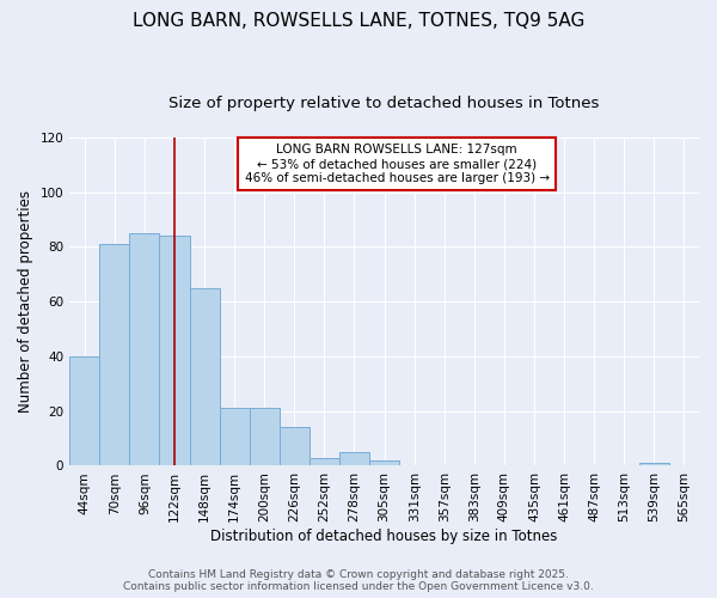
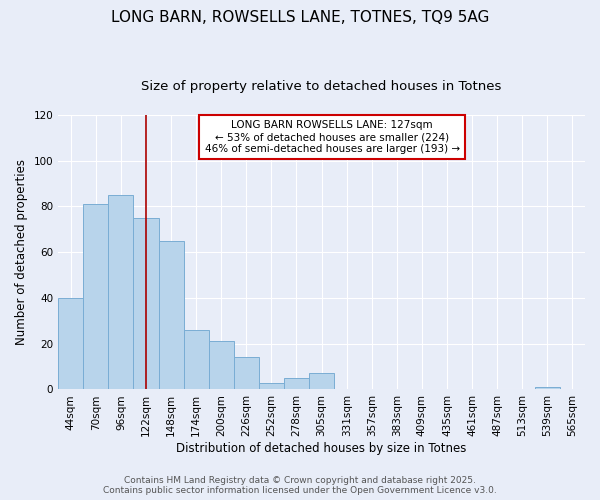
122sqm: 84 -> 75
174sqm: 21 -> 26
305sqm: 2 -> 7
